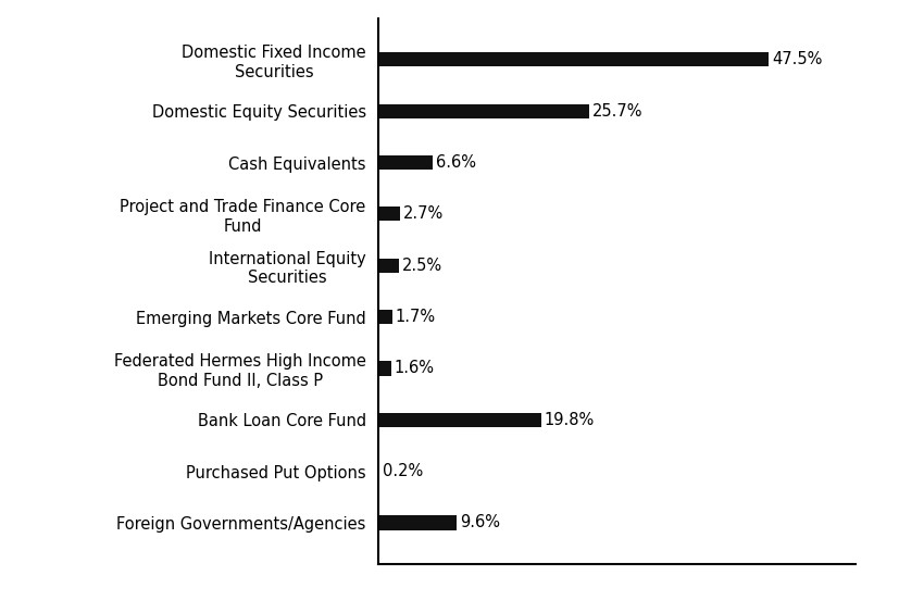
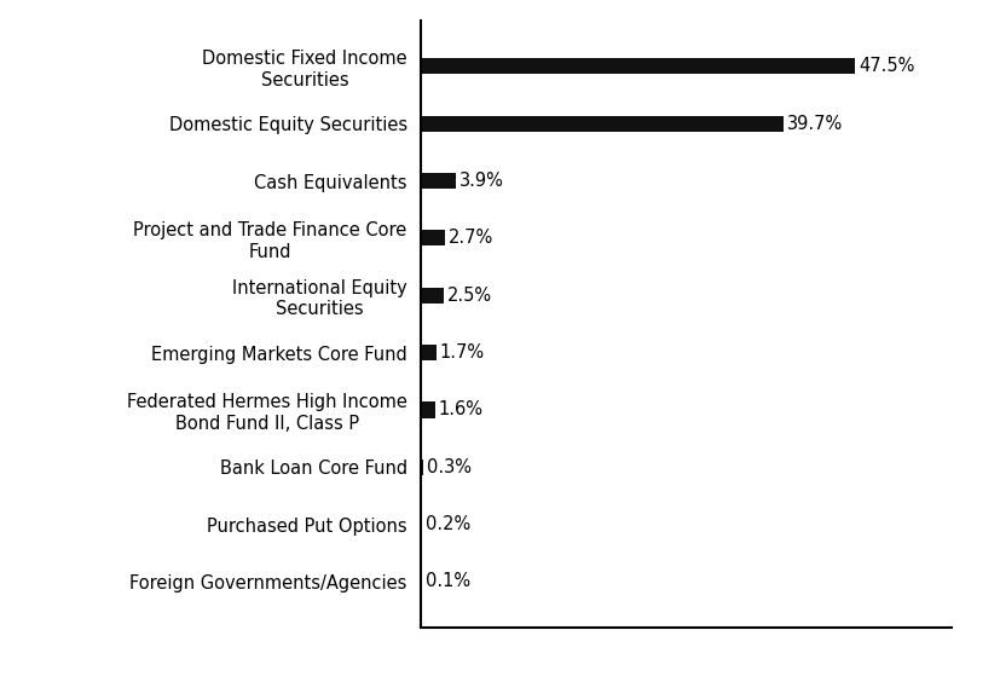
Domestic Equity Securities: 25.7% -> 39.7%
Cash Equivalents: 6.6% -> 3.9%
Bank Loan Core Fund: 19.8% -> 0.3%
Foreign Governments/Agencies: 9.6% -> 0.1%
